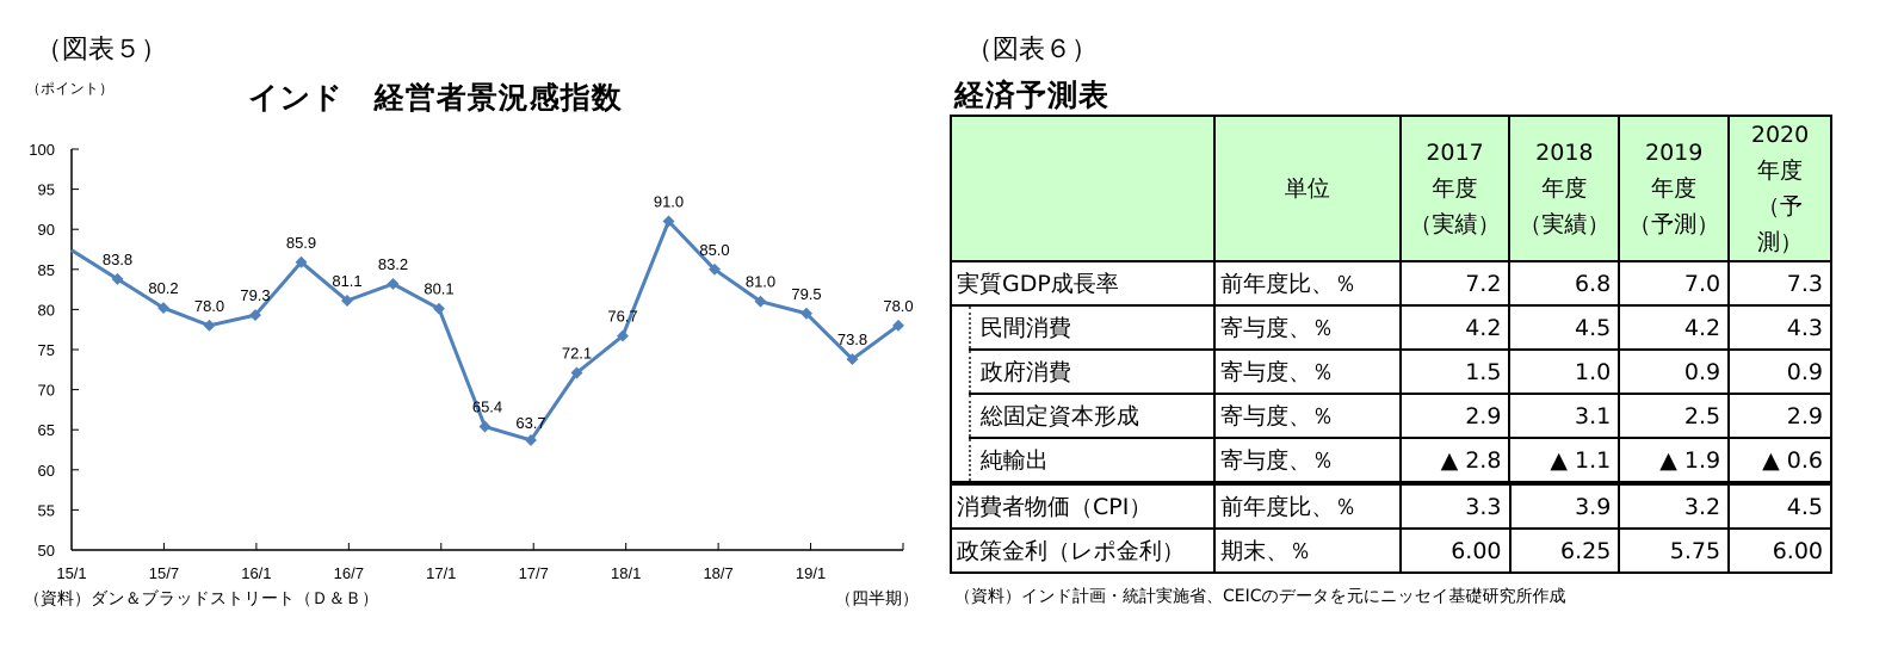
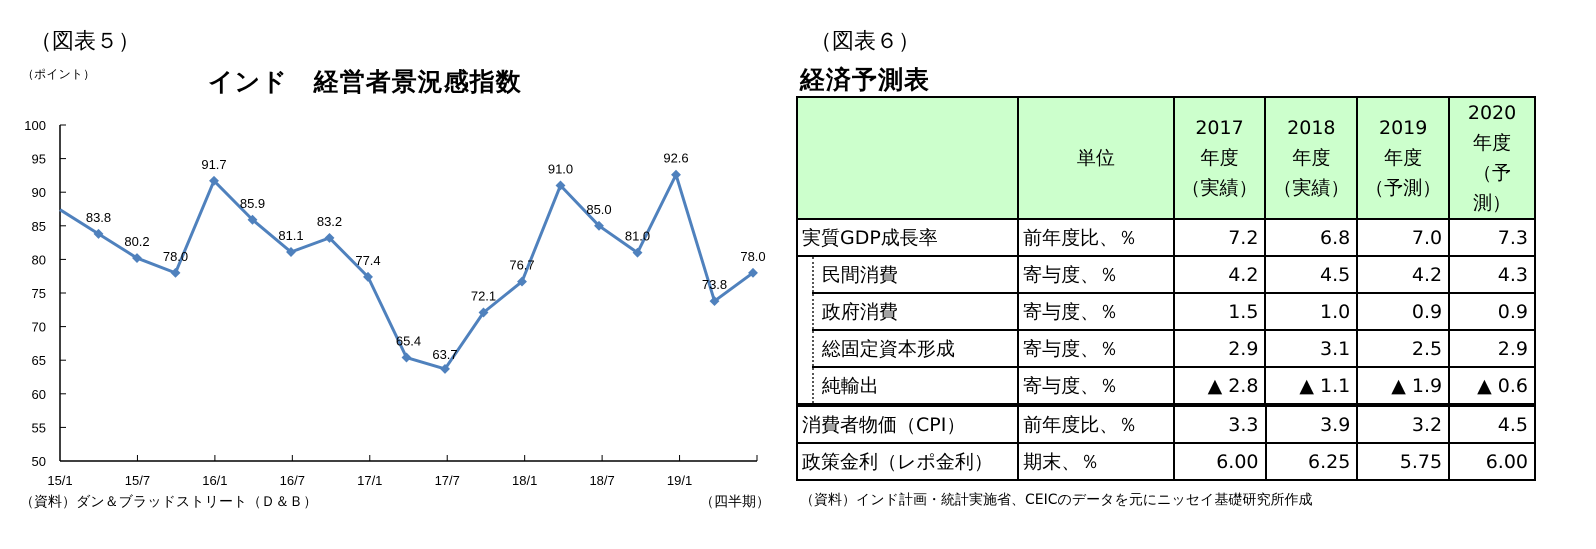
16/1: 79.3 -> 91.7
17/1: 80.1 -> 77.4
19/1: 79.5 -> 92.6
